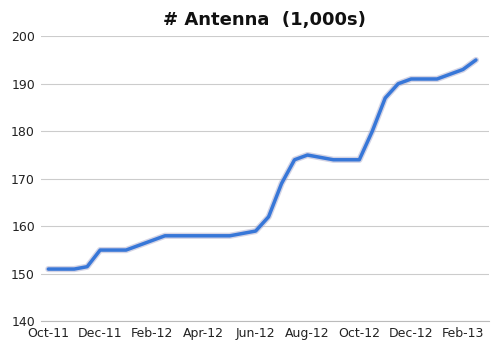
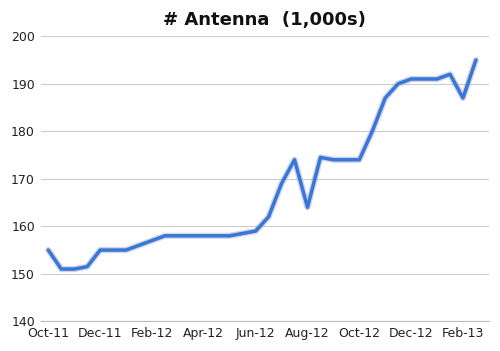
Oct-11: 151.0 -> 155.0
Aug-12: 175.0 -> 164.0
Feb-13: 193.0 -> 187.0
